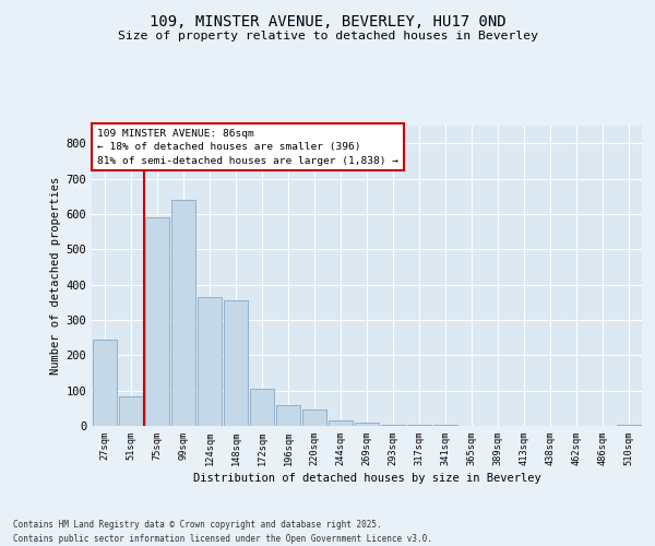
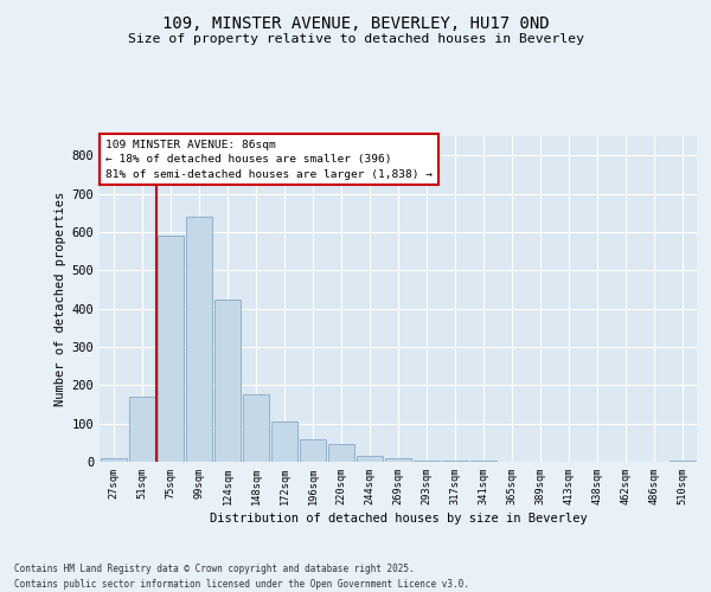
27sqm: 245 -> 10
51sqm: 85 -> 170
124sqm: 365 -> 425
148sqm: 355 -> 175
